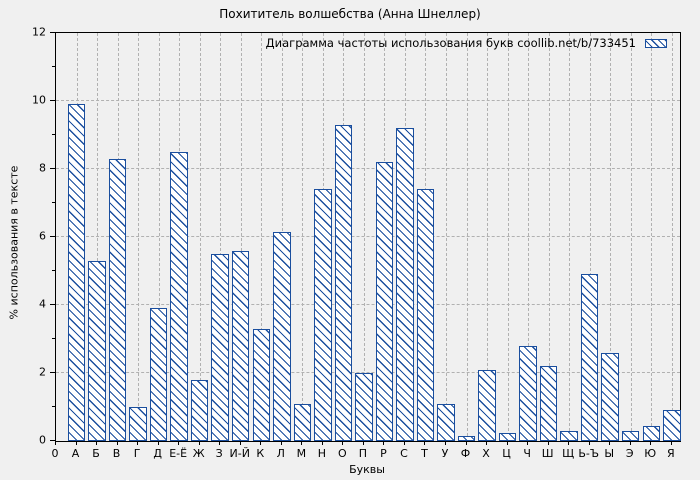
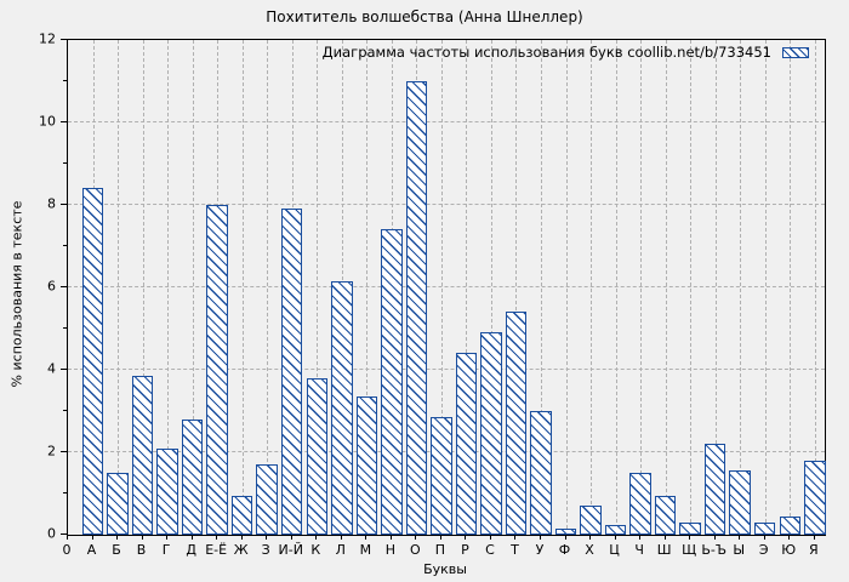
А: 9.9 -> 8.4
Б: 5.3 -> 1.5
В: 8.3 -> 3.9
Г: 1.0 -> 2.1
Д: 3.9 -> 2.8
Е-Ё: 8.5 -> 8.0
Ж: 1.8 -> 0.9
З: 5.5 -> 1.7
И-Й: 5.6 -> 7.9
К: 3.3 -> 3.8
М: 1.1 -> 3.4
О: 9.3 -> 11.0
П: 2.0 -> 2.9
Р: 8.2 -> 4.4
С: 9.2 -> 4.9
Т: 7.4 -> 5.4
У: 1.1 -> 3.0
Х: 2.1 -> 0.7
Ч: 2.8 -> 1.5
Ш: 2.2 -> 0.9
Ь-Ъ: 4.9 -> 2.2
Ы: 2.6 -> 1.6
Я: 0.9 -> 1.8
